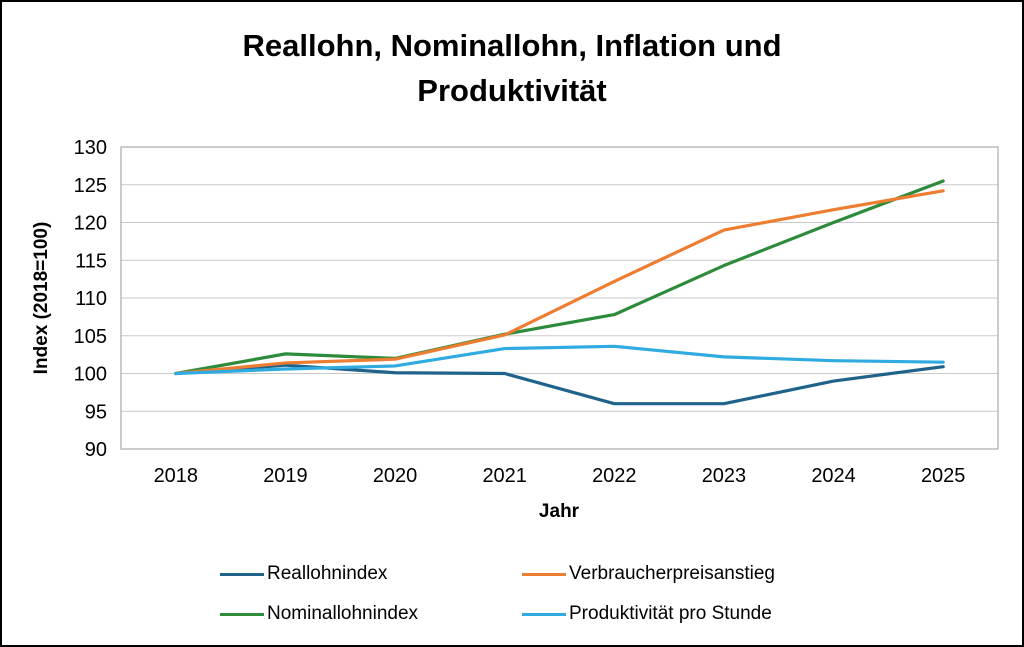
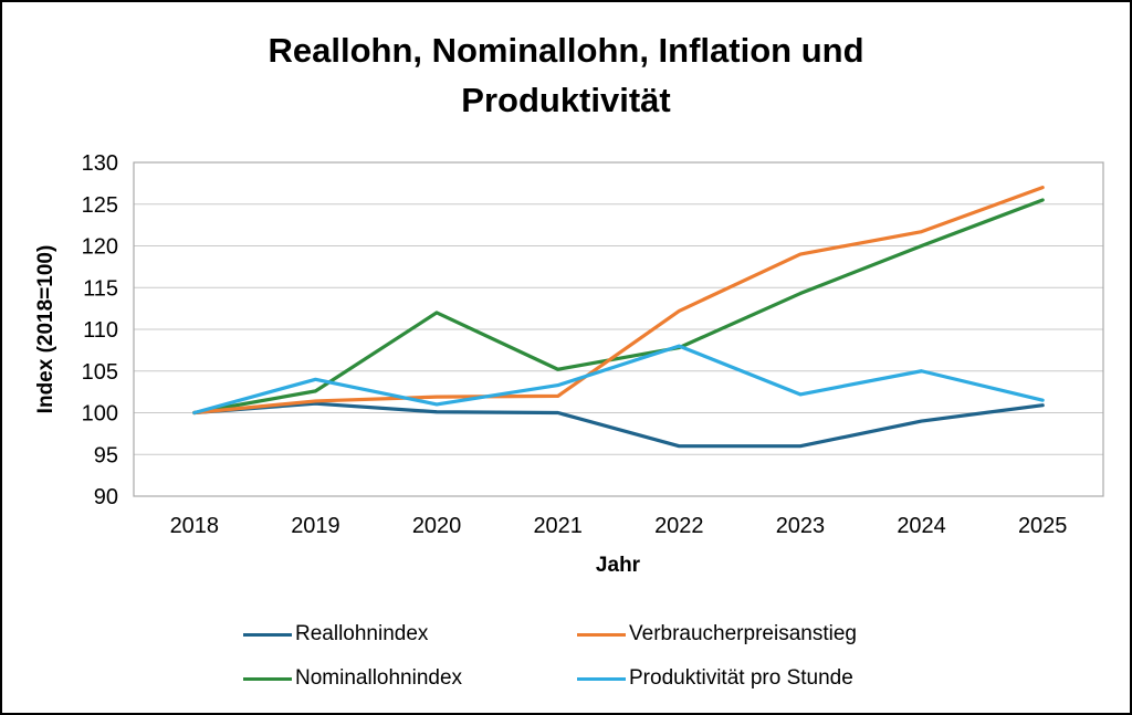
Produktivität pro Stunde/2019: 101 -> 104
Nominallohnindex/2020: 102 -> 112
Verbraucherpreisanstieg/2021: 105 -> 102
Produktivität pro Stunde/2022: 104 -> 108
Produktivität pro Stunde/2024: 102 -> 105
Verbraucherpreisanstieg/2025: 124 -> 127
